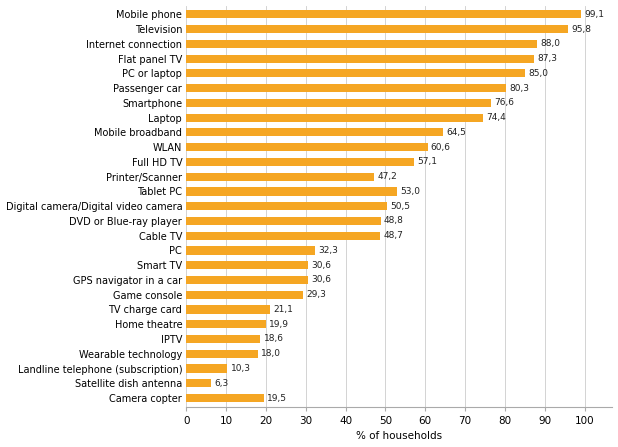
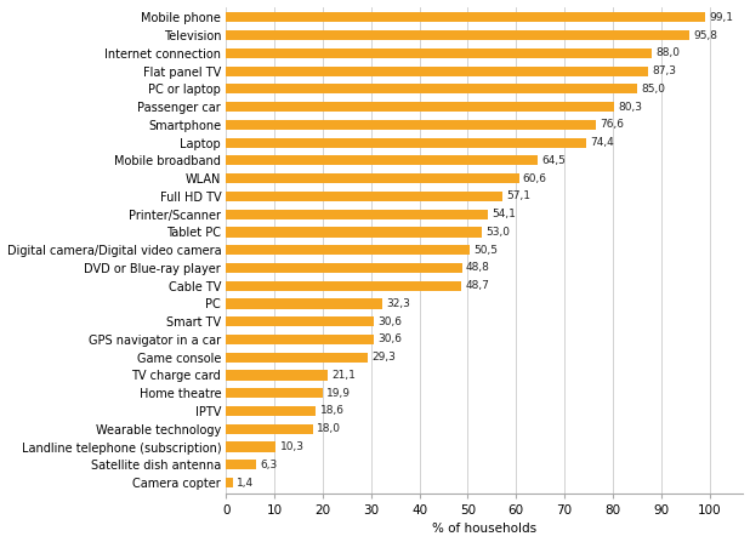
Printer/Scanner: 47,2 -> 54,1
Camera copter: 19,5 -> 1,4
